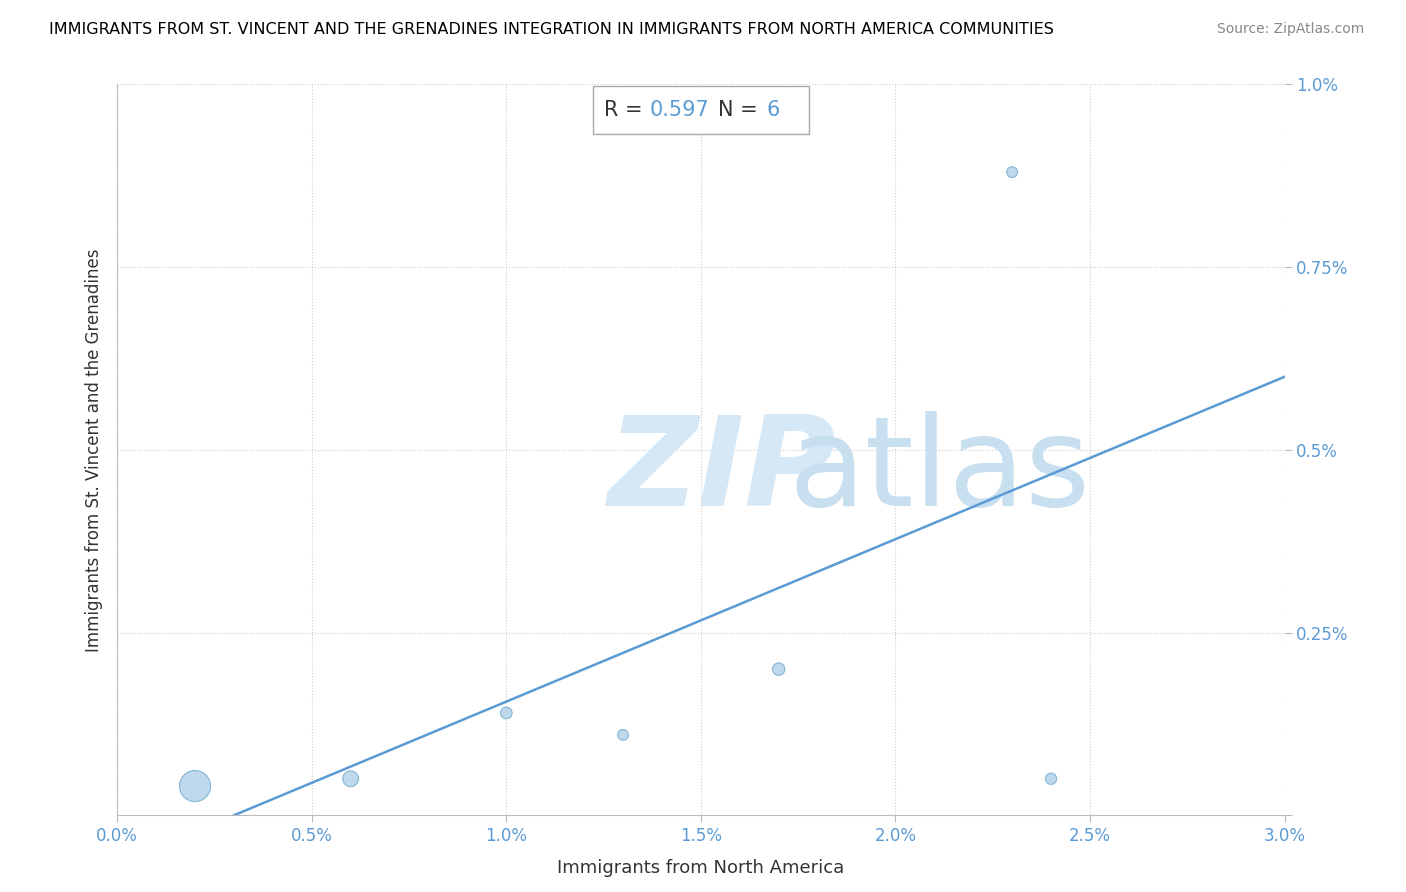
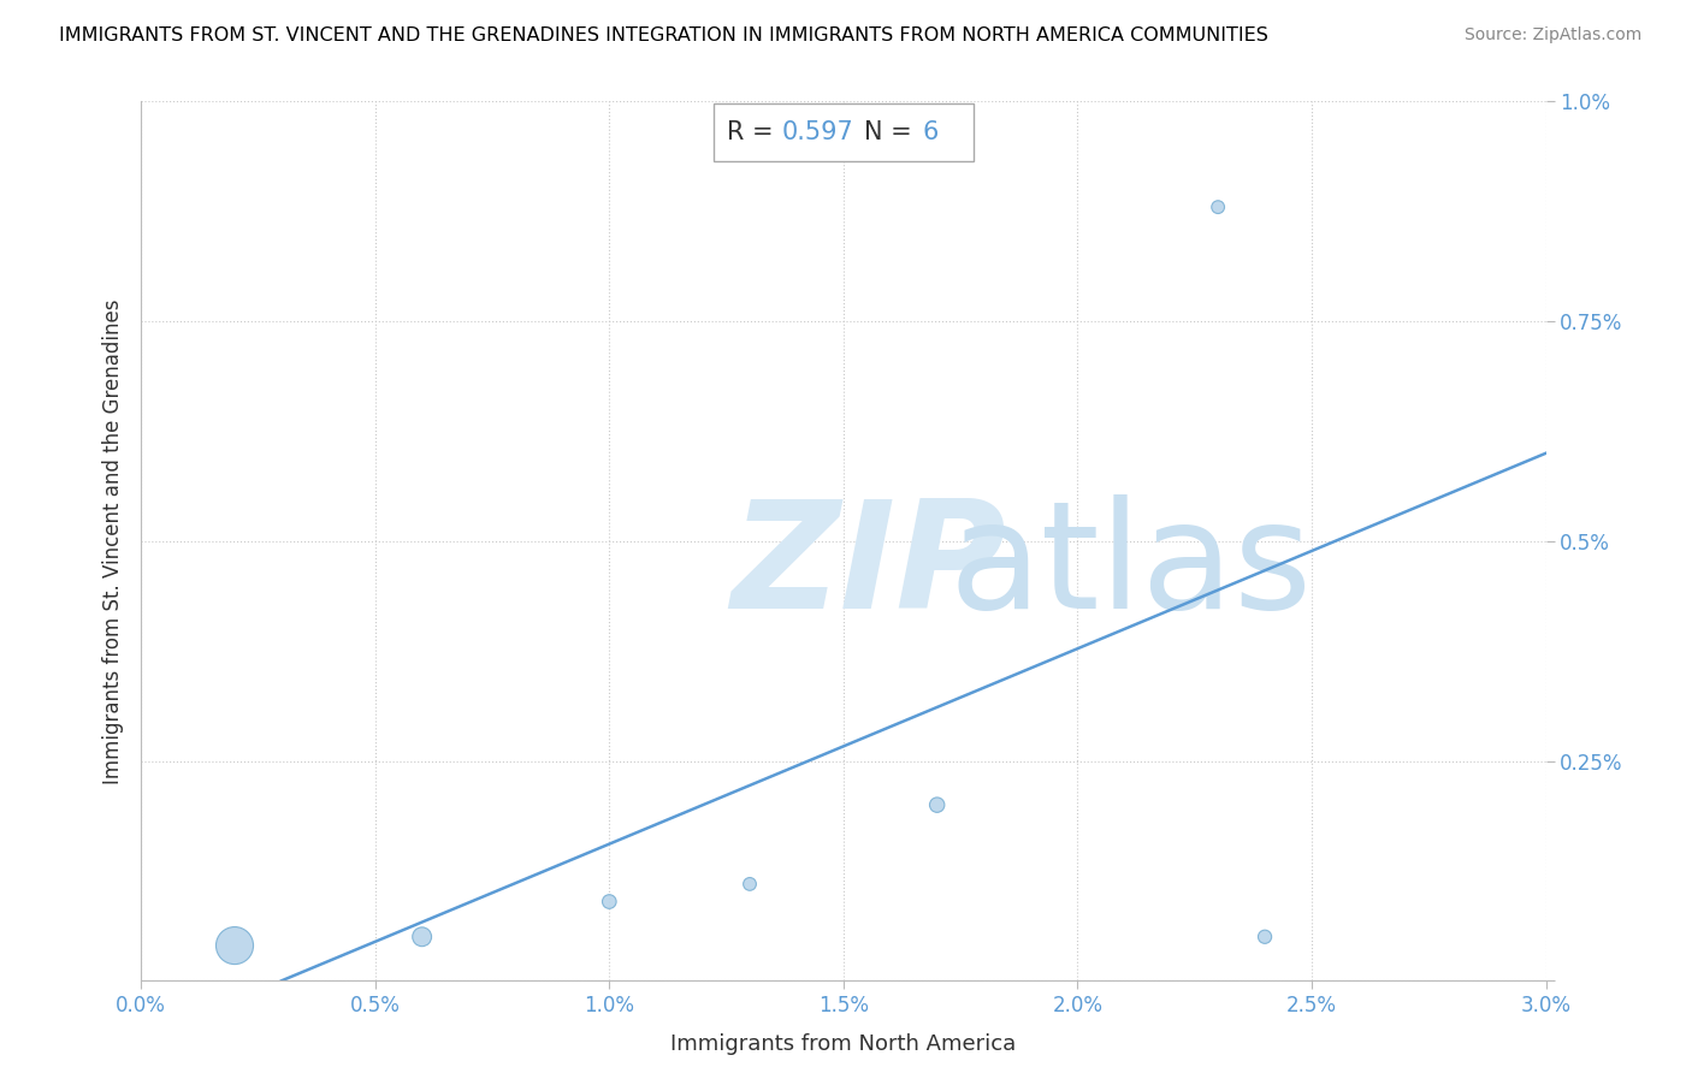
1.0%: 0.14% -> 0.09%
